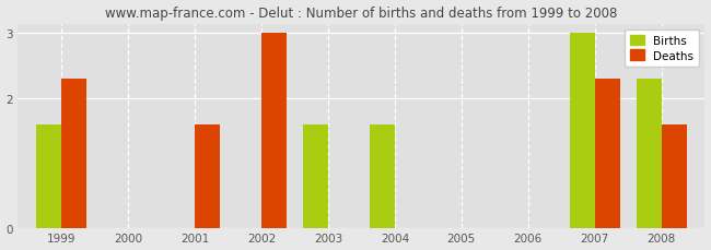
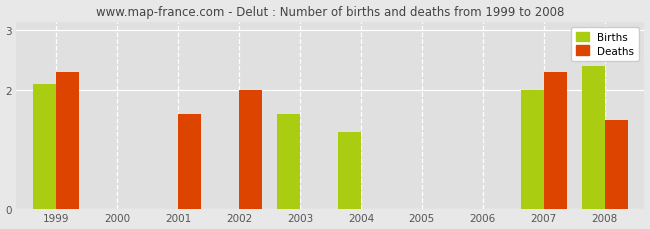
Births/1999: 1.6 -> 2.1
Deaths/2002: 3.0 -> 2.0
Births/2004: 1.6 -> 1.3
Births/2007: 3.0 -> 2.0
Births/2008: 2.3 -> 2.4
Deaths/2008: 1.6 -> 1.5
